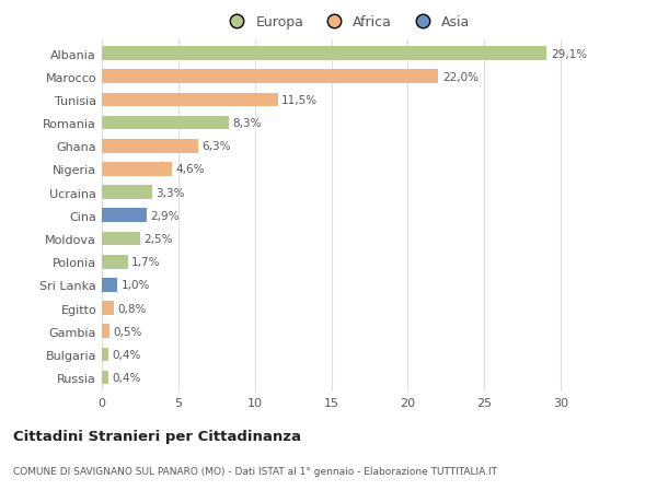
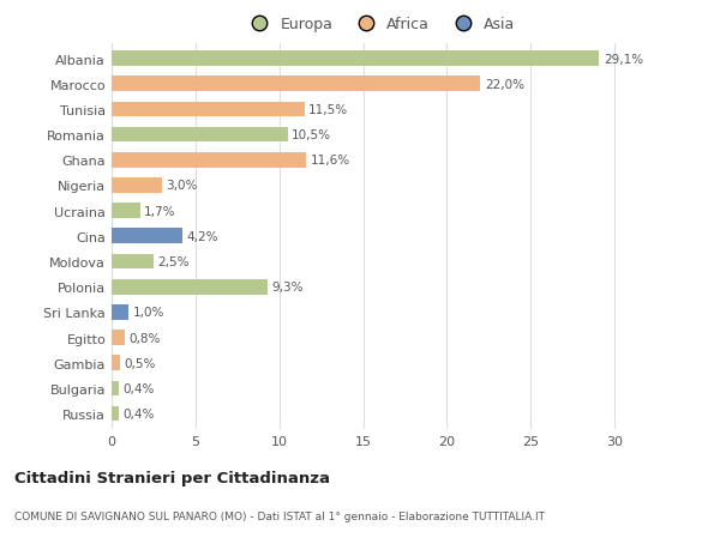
Romania: 8,3% -> 10,5%
Ghana: 6,3% -> 11,6%
Nigeria: 4,6% -> 3,0%
Ucraina: 3,3% -> 1,7%
Cina: 2,9% -> 4,2%
Polonia: 1,7% -> 9,3%
